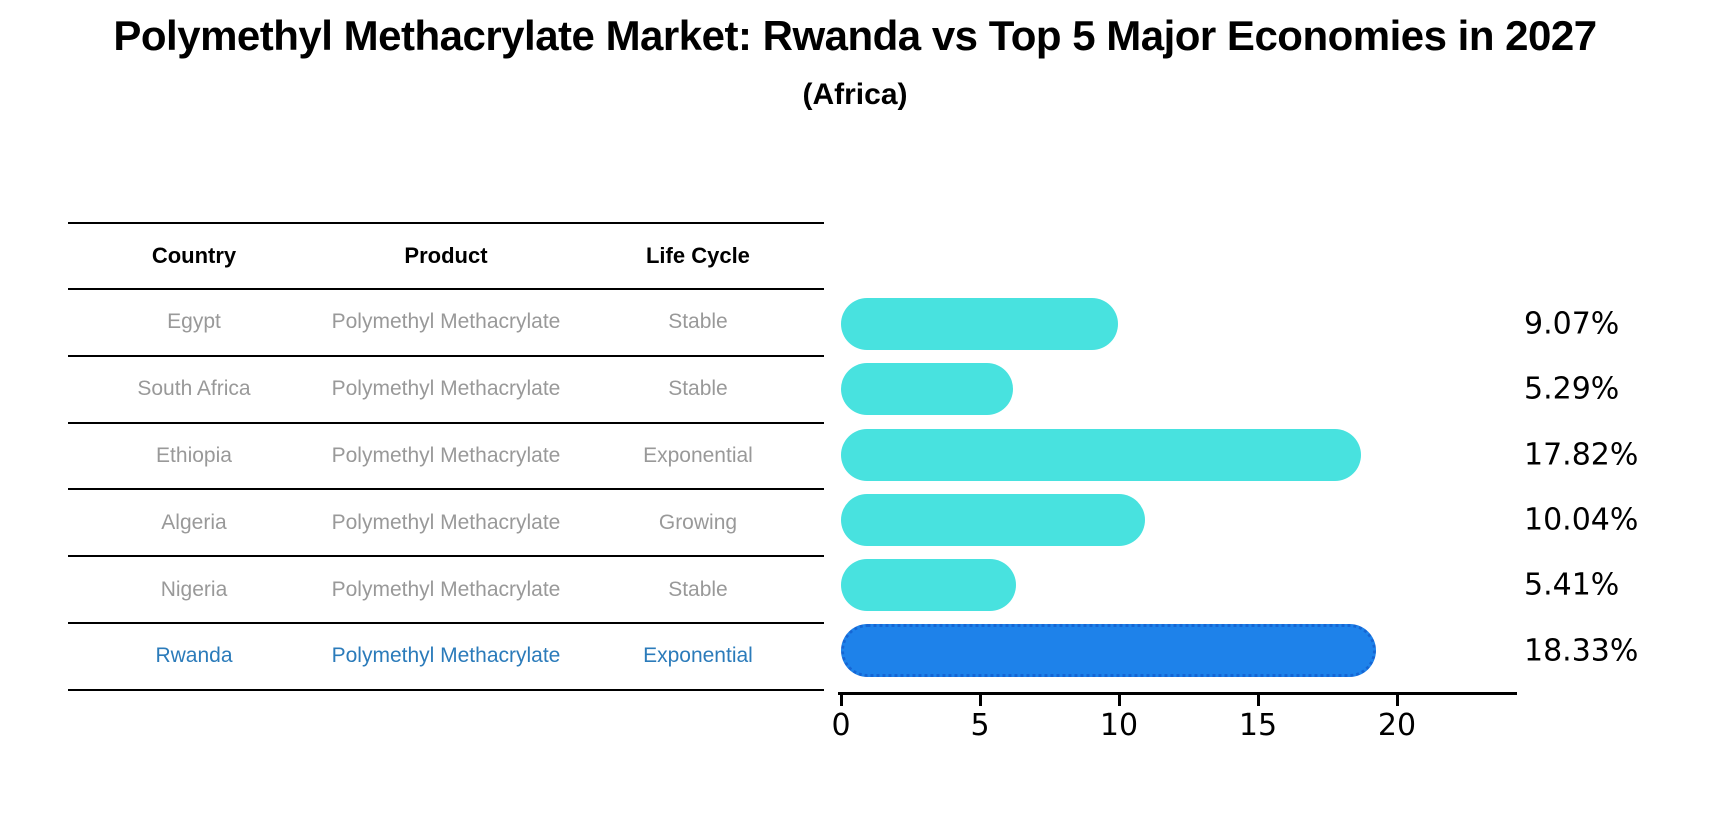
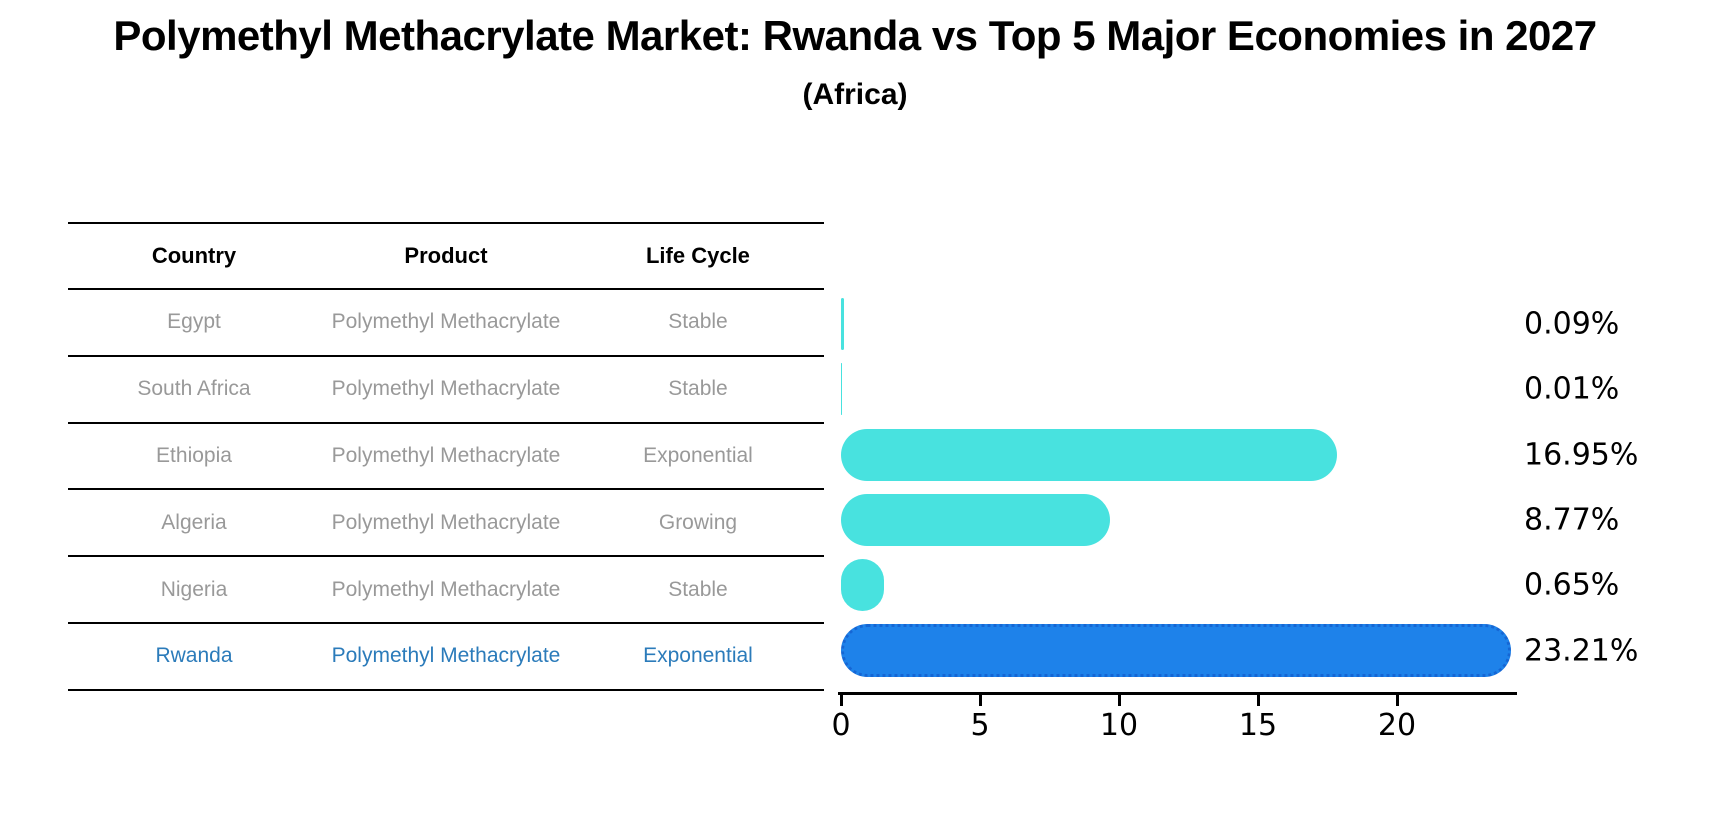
Egypt: 9.07% -> 0.09%
South Africa: 5.29% -> 0.01%
Ethiopia: 17.82% -> 16.95%
Algeria: 10.04% -> 8.77%
Nigeria: 5.41% -> 0.65%
Rwanda: 18.33% -> 23.21%
